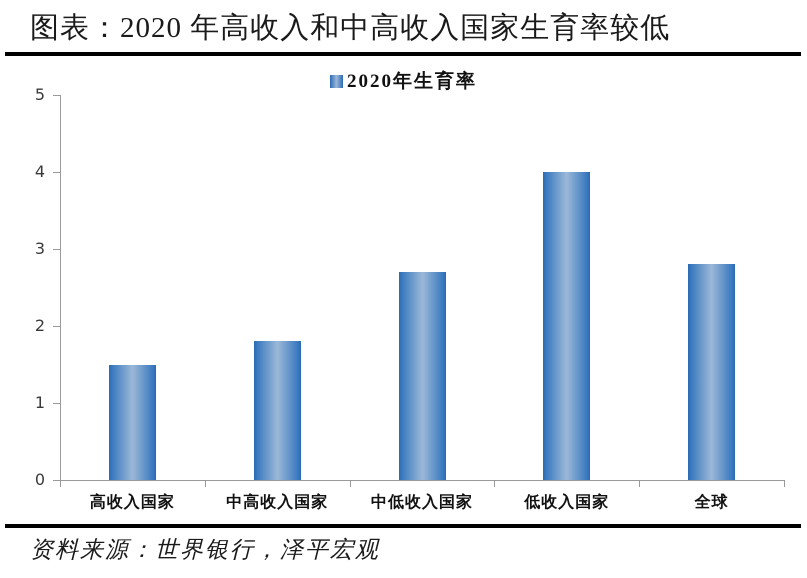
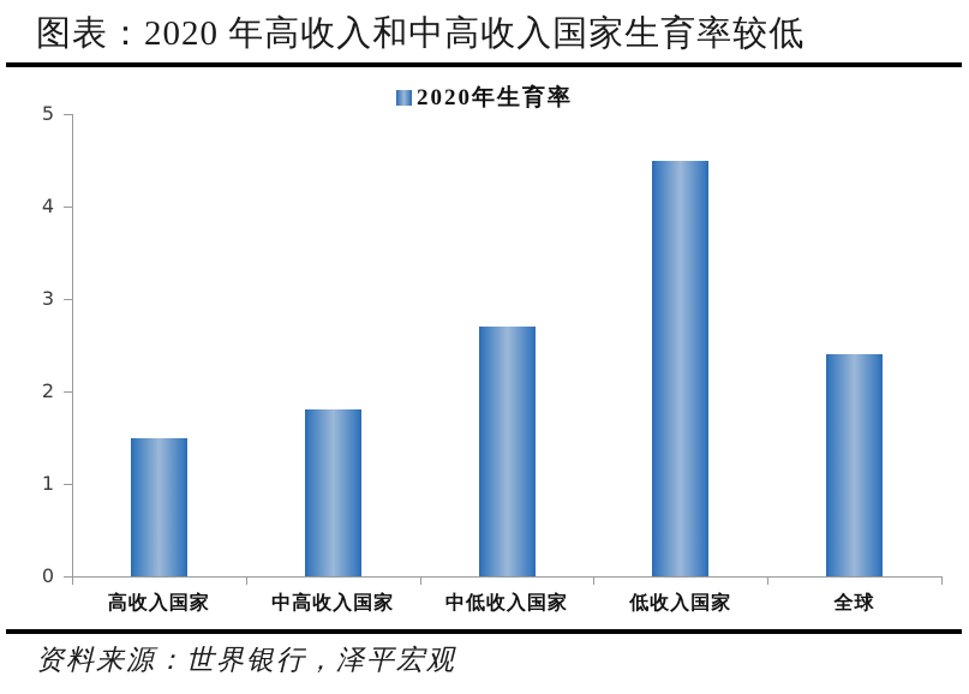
低收入国家: 4.0 -> 4.5
全球: 2.8 -> 2.4
